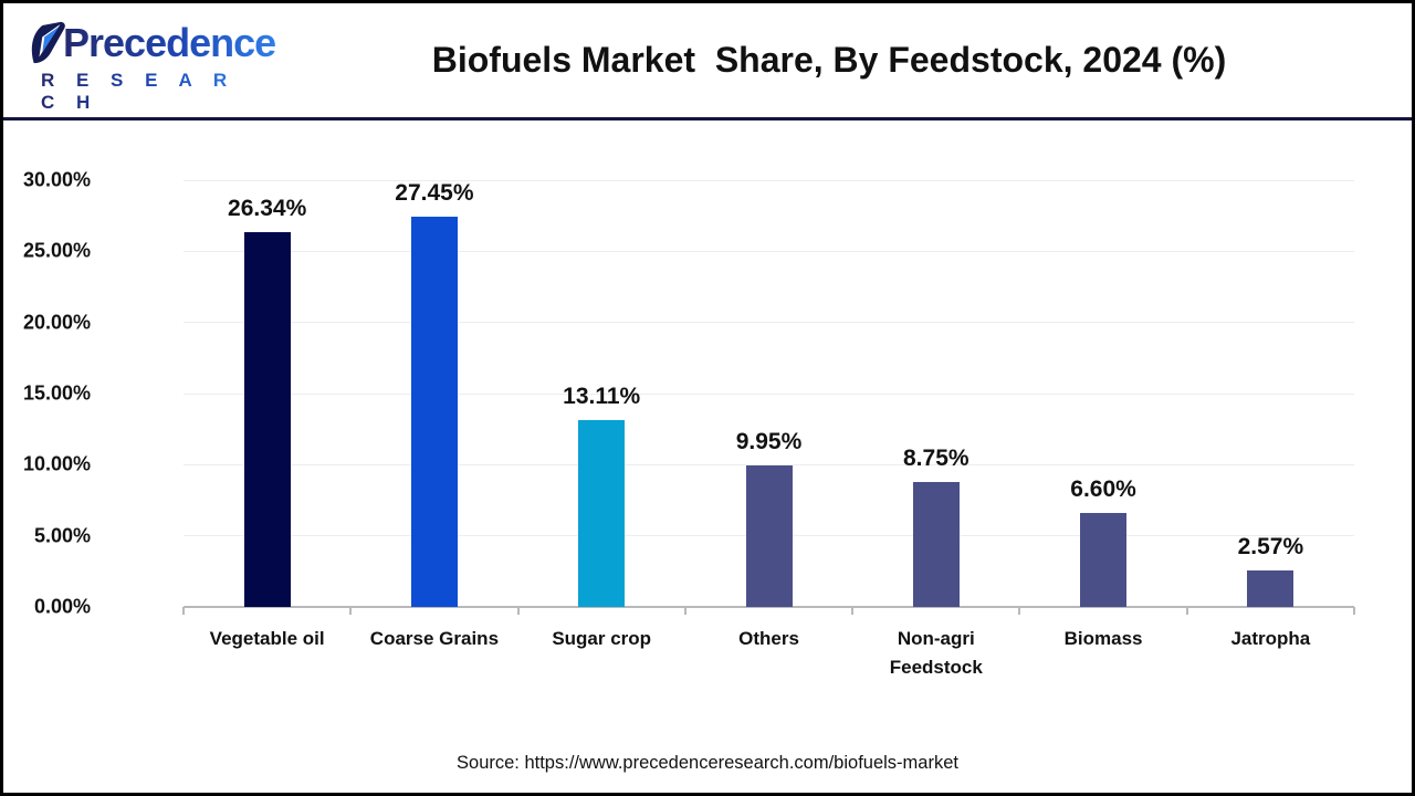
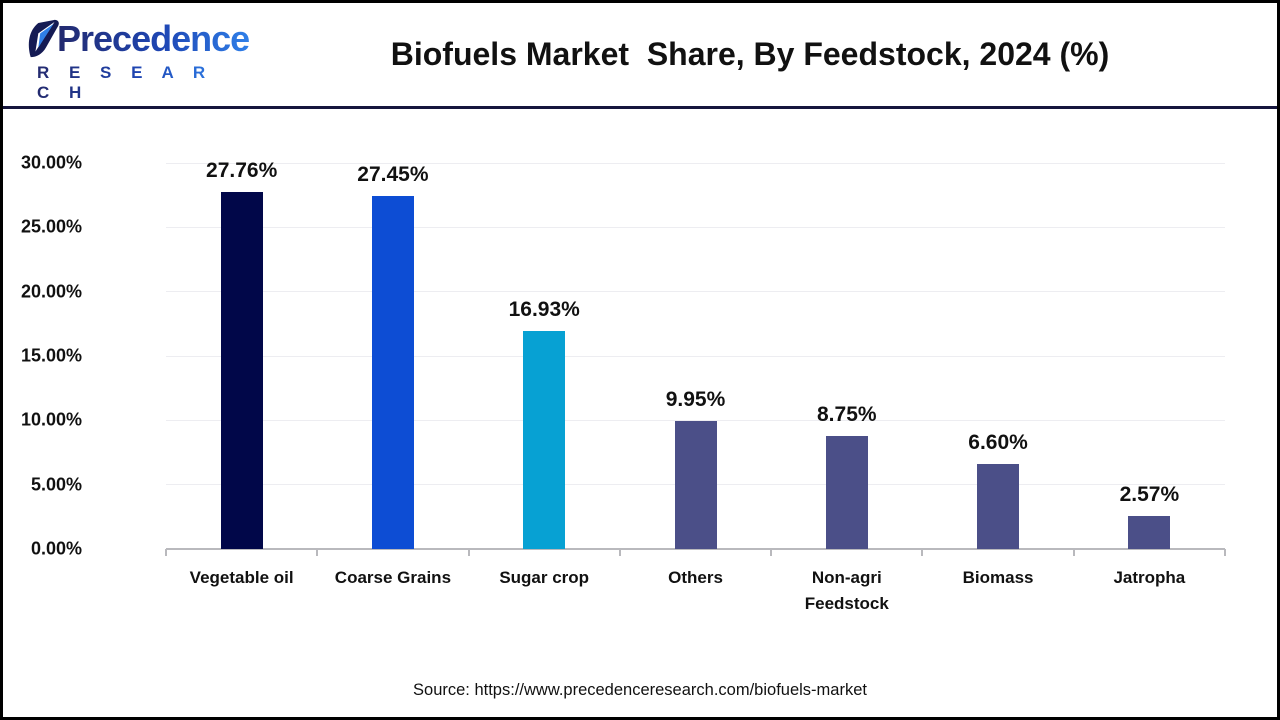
Vegetable oil: 26.34% -> 27.76%
Sugar crop: 13.11% -> 16.93%
